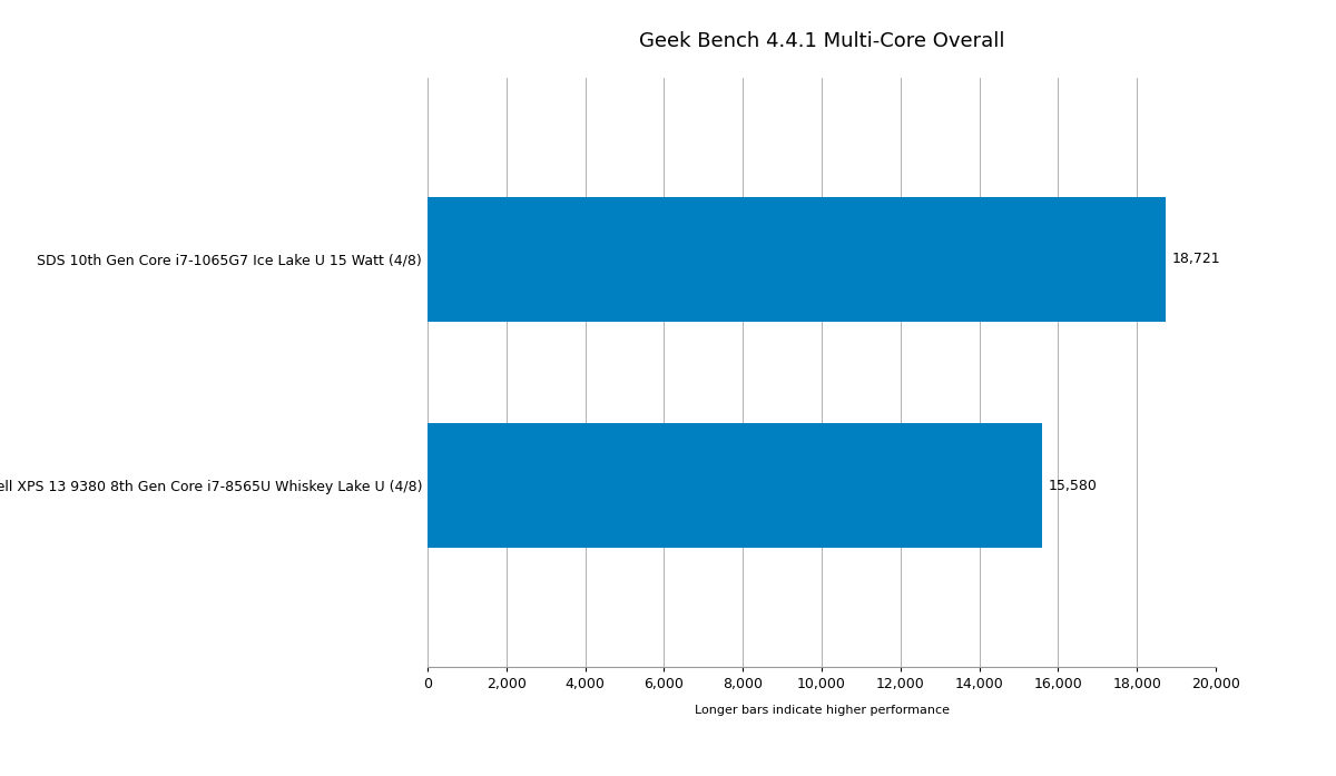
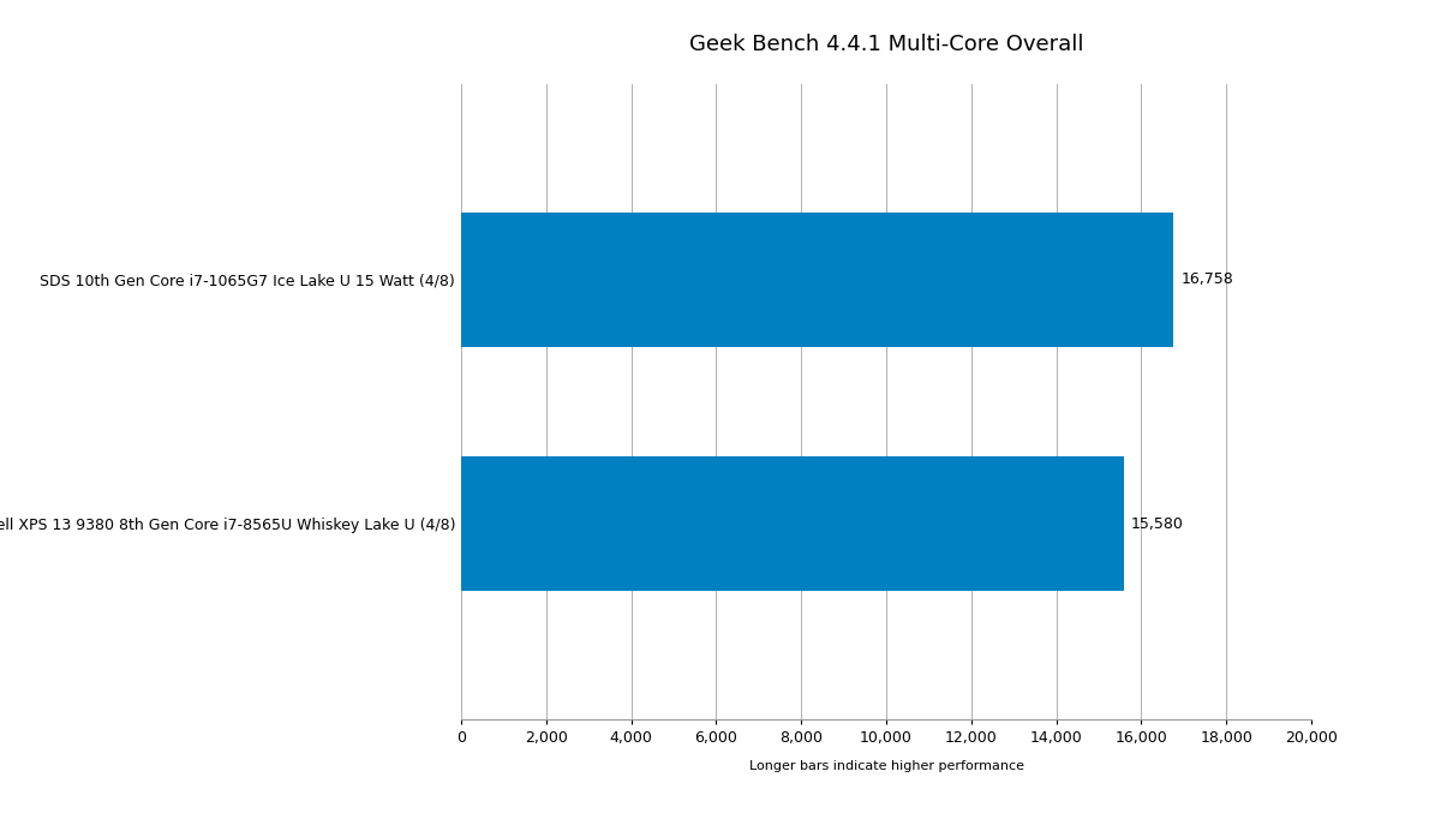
SDS 10th Gen Core i7-1065G7 Ice Lake U 15 Watt (4/8): 18,721 -> 16,758
